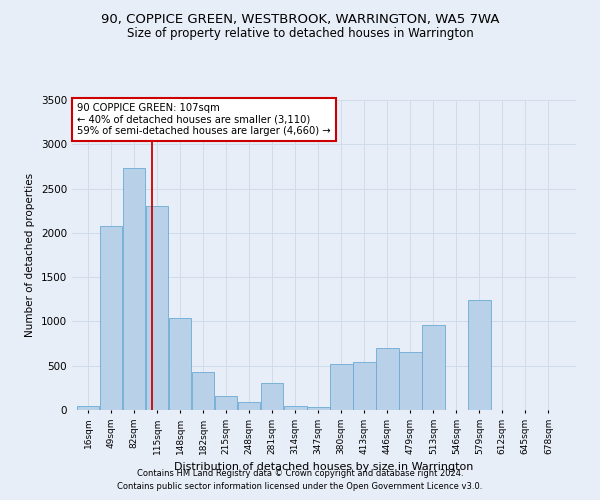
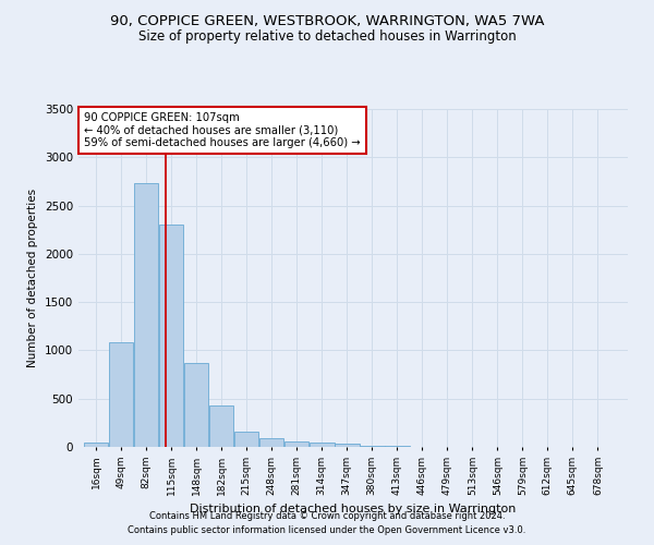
49sqm: 2080 -> 1080
148sqm: 1040 -> 870
281sqm: 300 -> 60
380sqm: 520 -> 20
413sqm: 540 -> 10
446sqm: 700 -> 0
479sqm: 660 -> 0
513sqm: 960 -> 0
579sqm: 1240 -> 0
